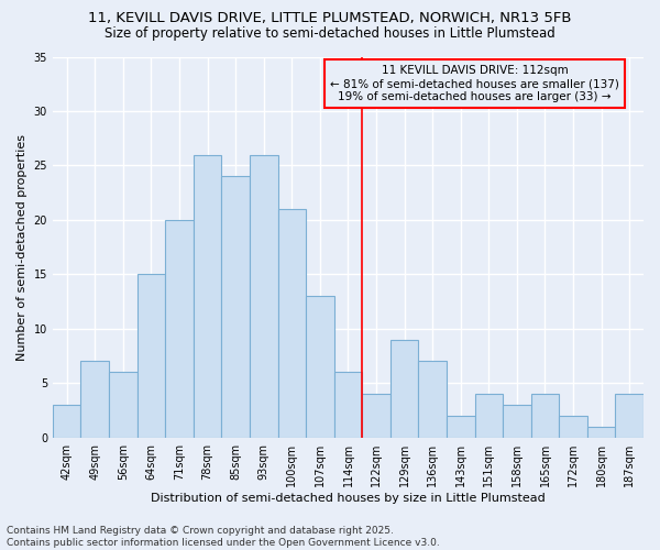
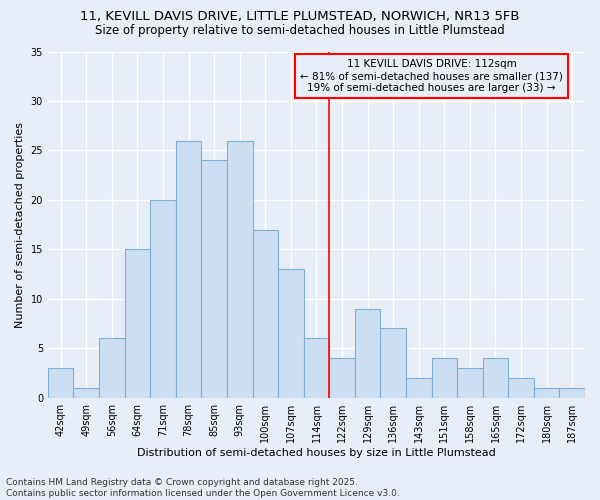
49sqm: 7 -> 1
100sqm: 21 -> 17
187sqm: 4 -> 1
